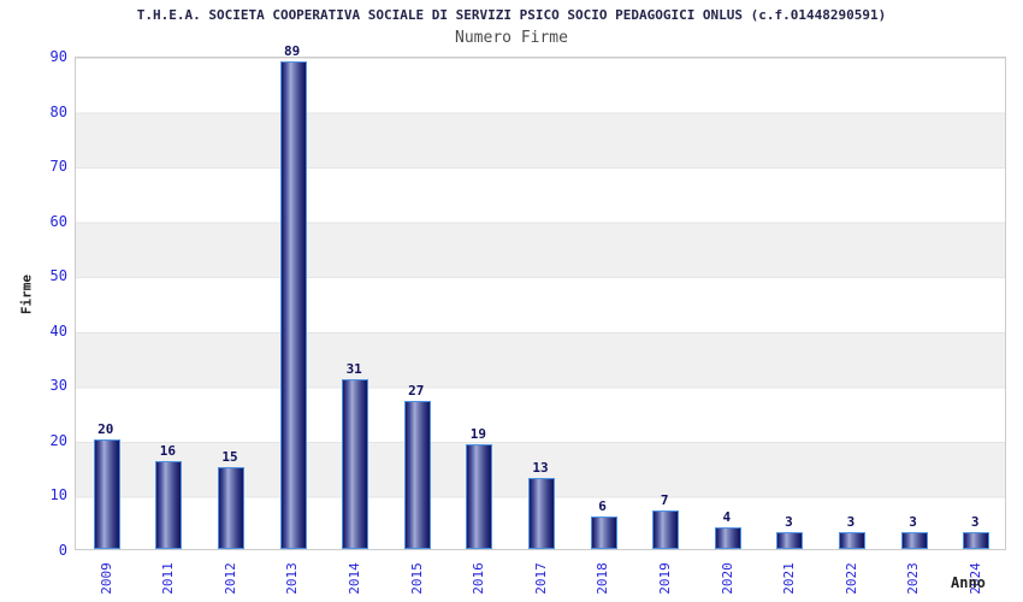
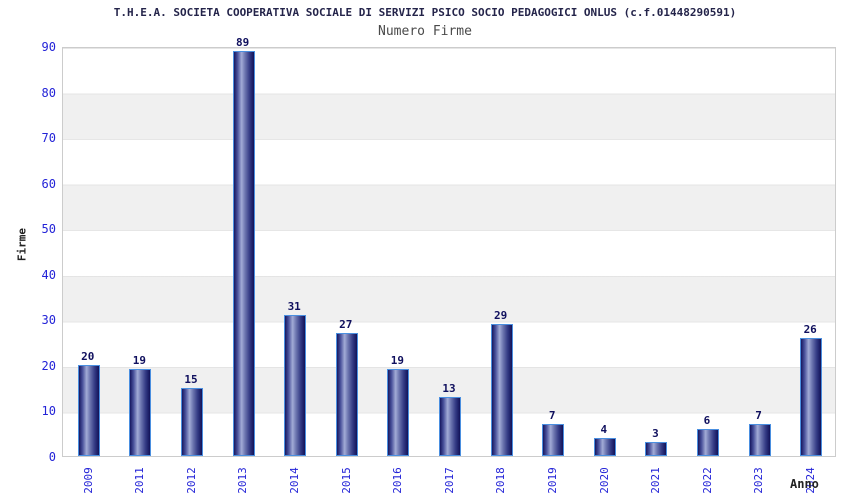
2011: 16 -> 19
2018: 6 -> 29
2022: 3 -> 6
2023: 3 -> 7
2024: 3 -> 26
